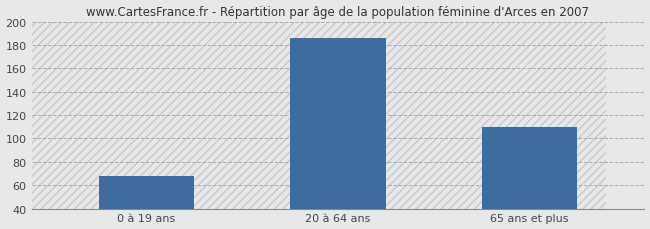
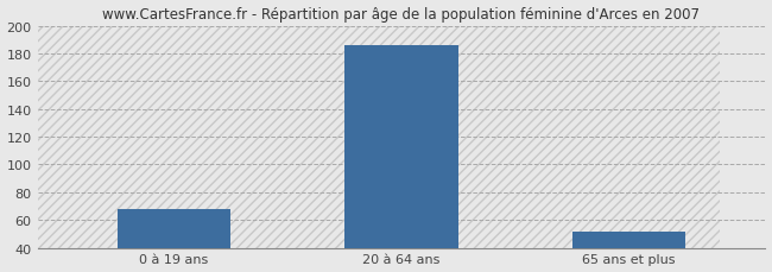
65 ans et plus: 110 -> 52
